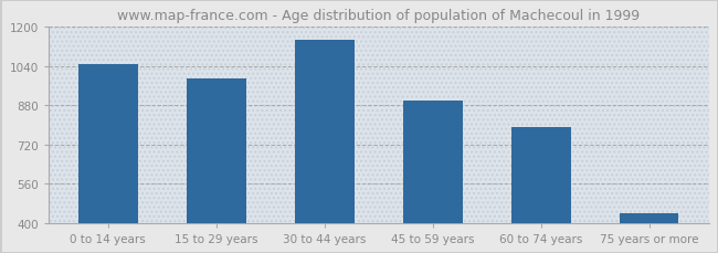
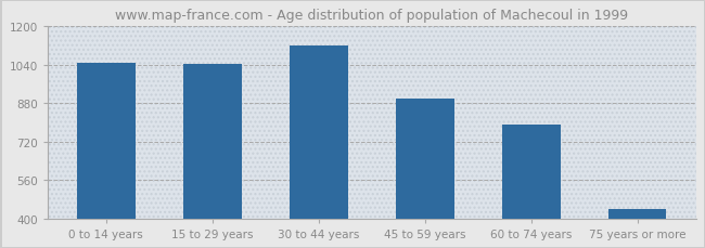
15 to 29 years: 990 -> 1042
30 to 44 years: 1145 -> 1120
